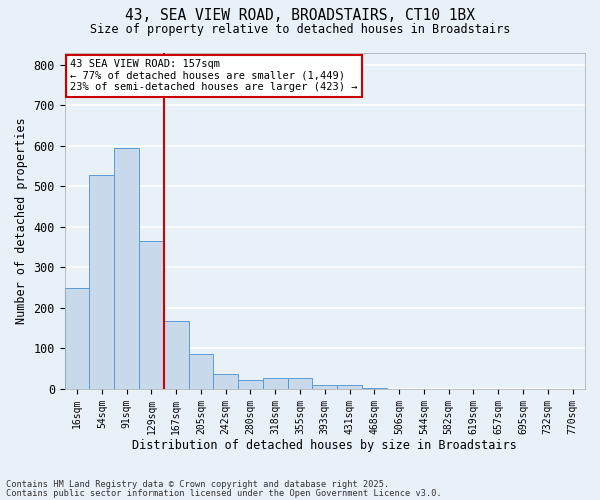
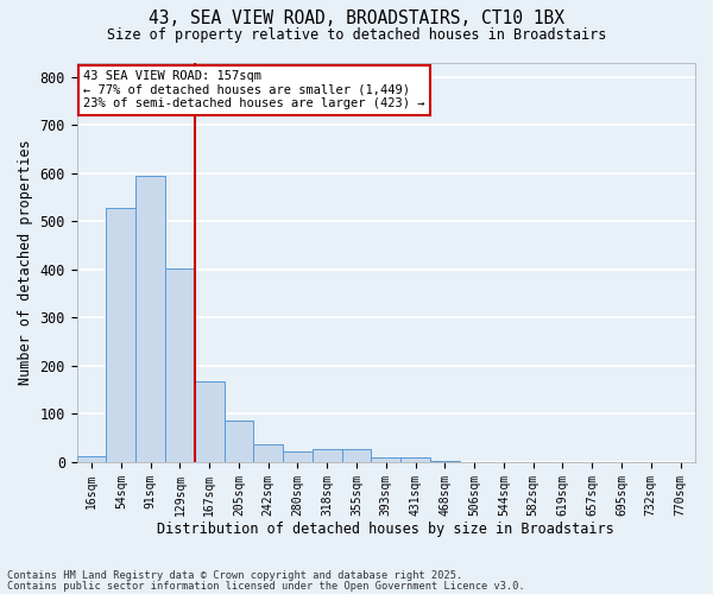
16sqm: 250 -> 13
129sqm: 365 -> 403
